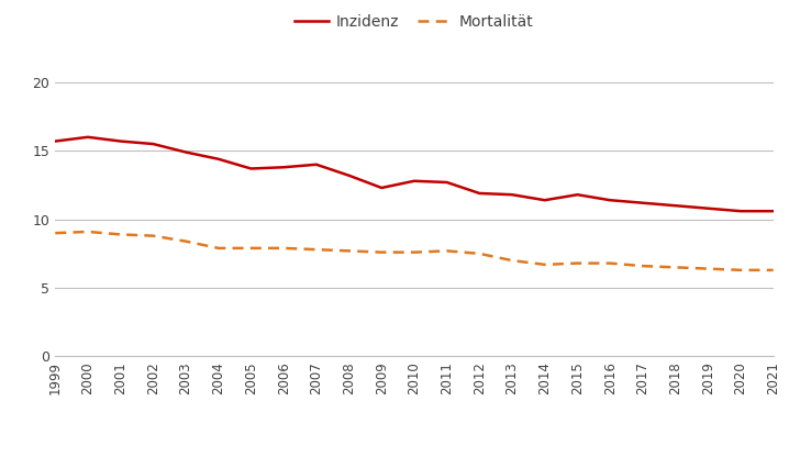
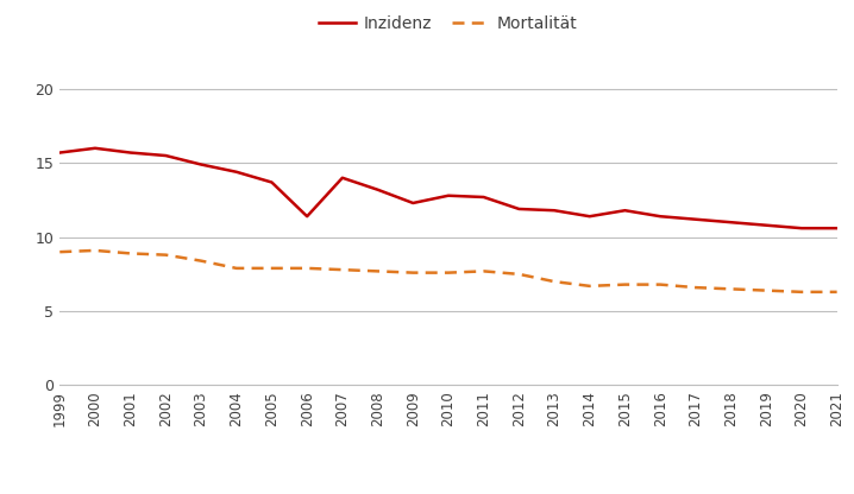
Inzidenz/2006: 13.8 -> 11.4
